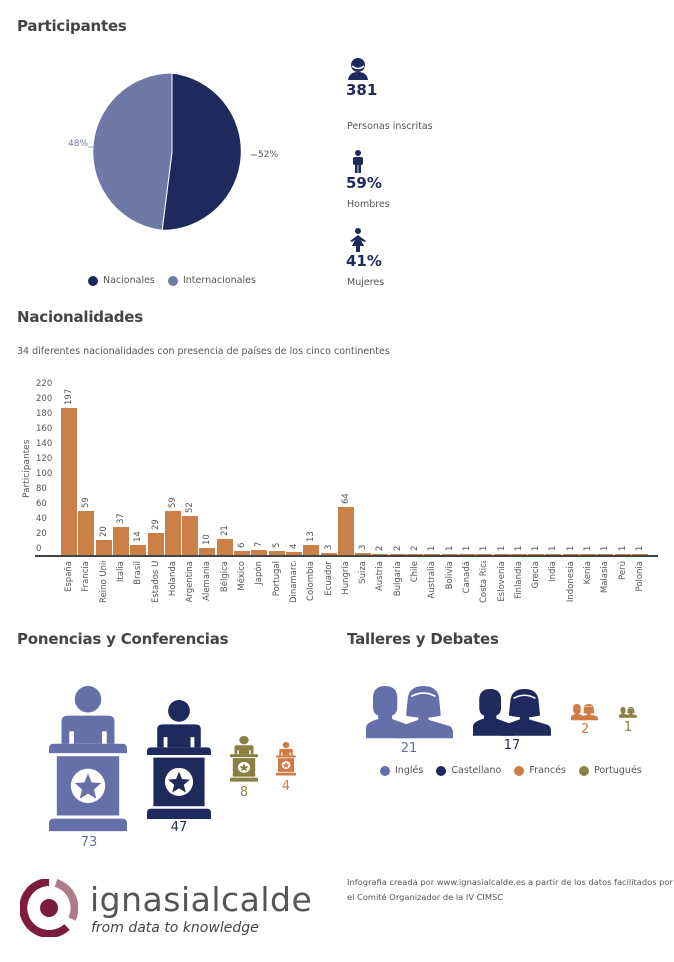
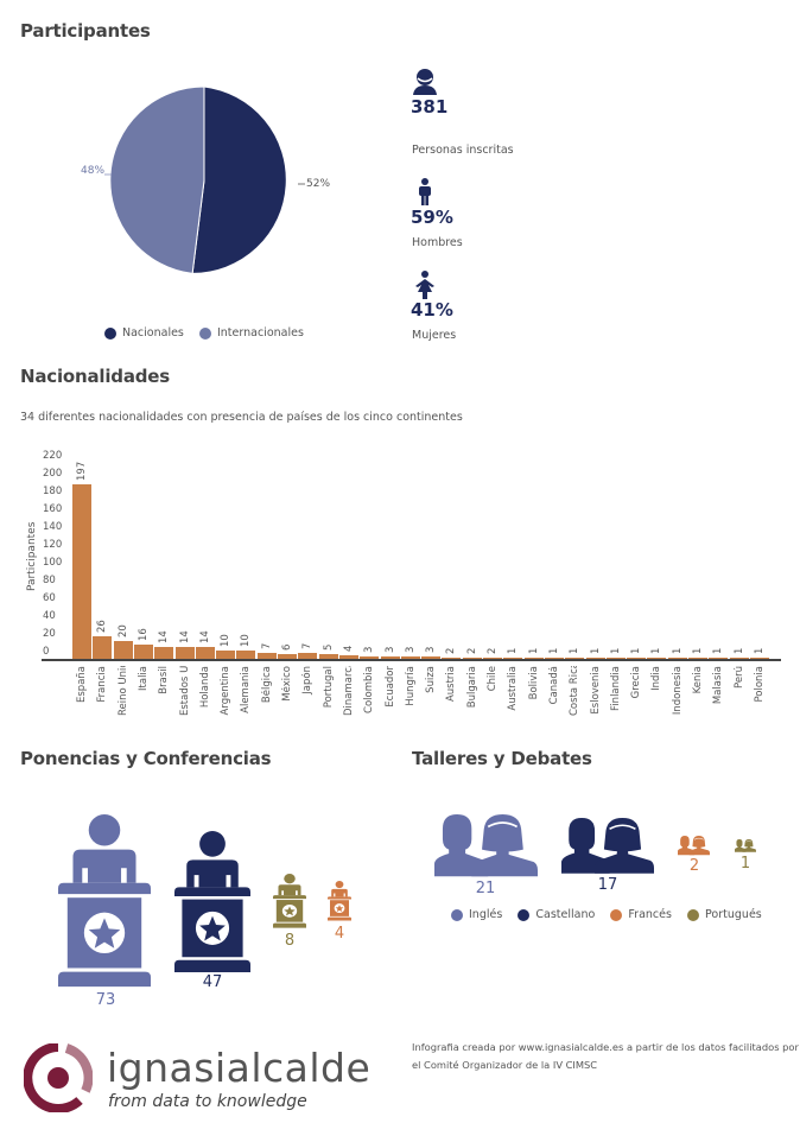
Nacionalidades/Francia: 59 -> 26
Nacionalidades/Italia: 37 -> 16
Nacionalidades/Estados Un...: 29 -> 14
Nacionalidades/Holanda: 59 -> 14
Nacionalidades/Argentina: 52 -> 10
Nacionalidades/Bélgica: 21 -> 7
Nacionalidades/Colombia: 13 -> 3
Nacionalidades/Hungría: 64 -> 3
